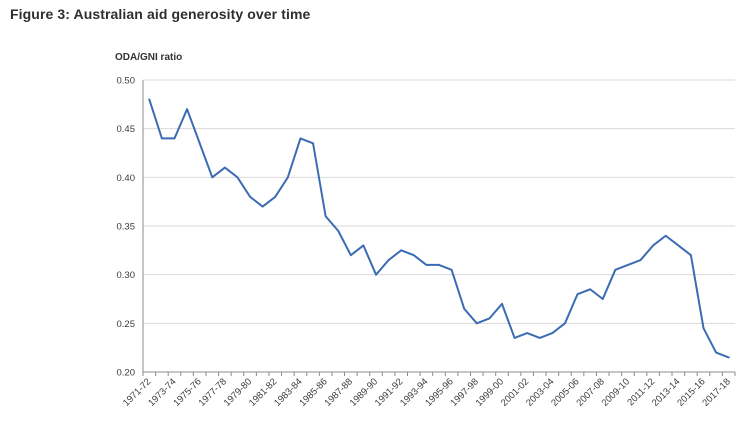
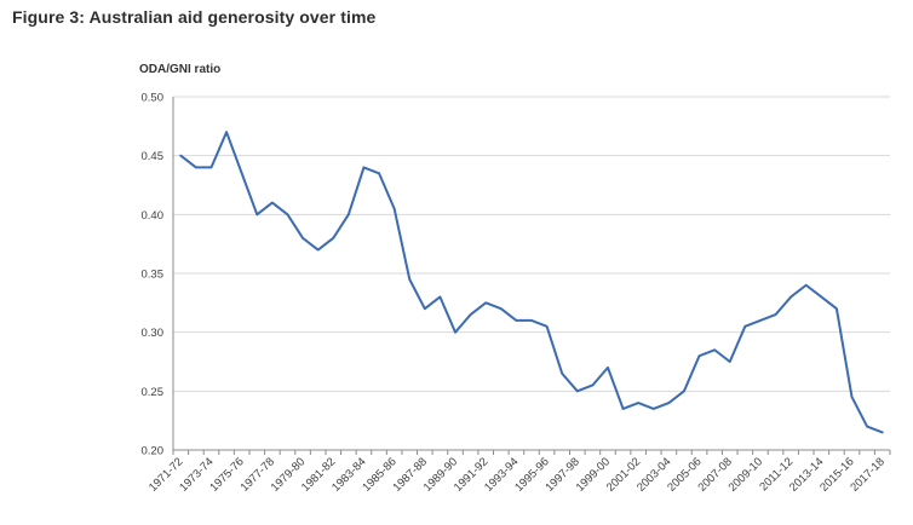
1971-72: 0.48 -> 0.45
1985-86: 0.36 -> 0.41
